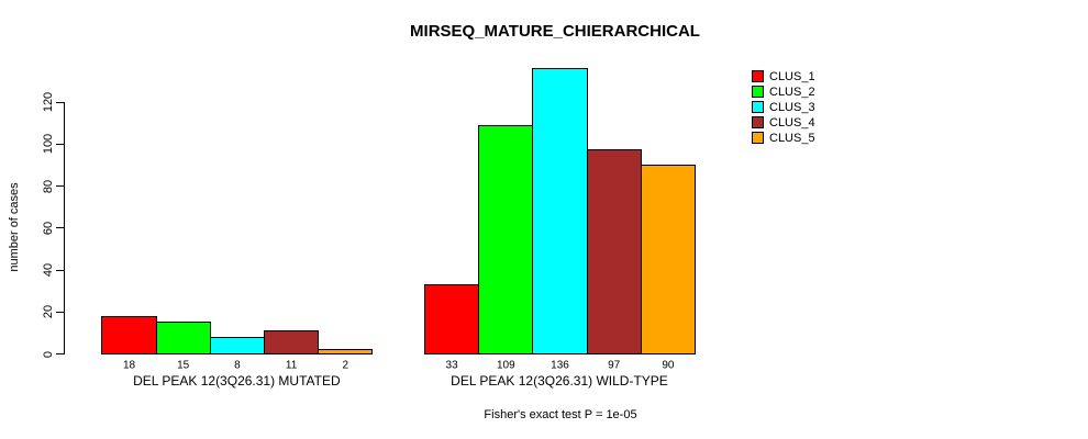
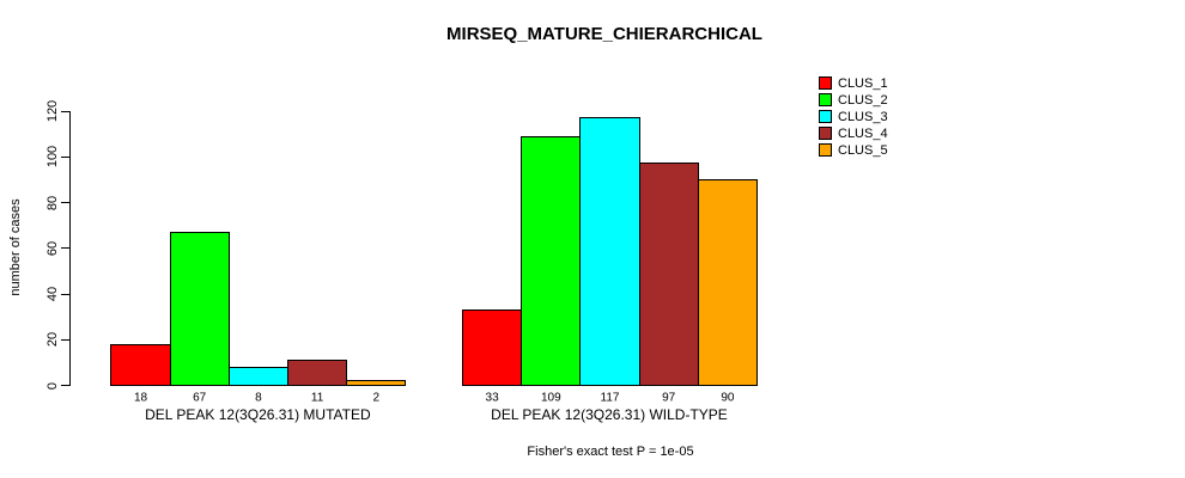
CLUS_2/DEL PEAK 12(3Q26.31) MUTATED: 15 -> 67
CLUS_3/DEL PEAK 12(3Q26.31) WILD-TYPE: 136 -> 117
